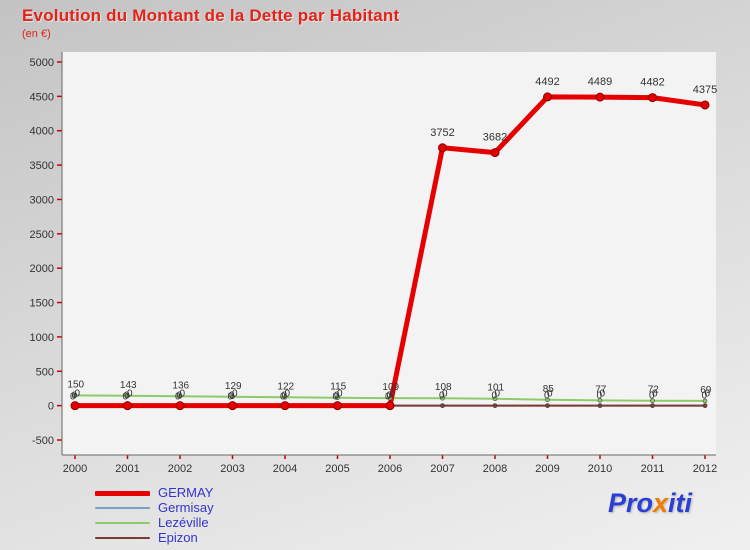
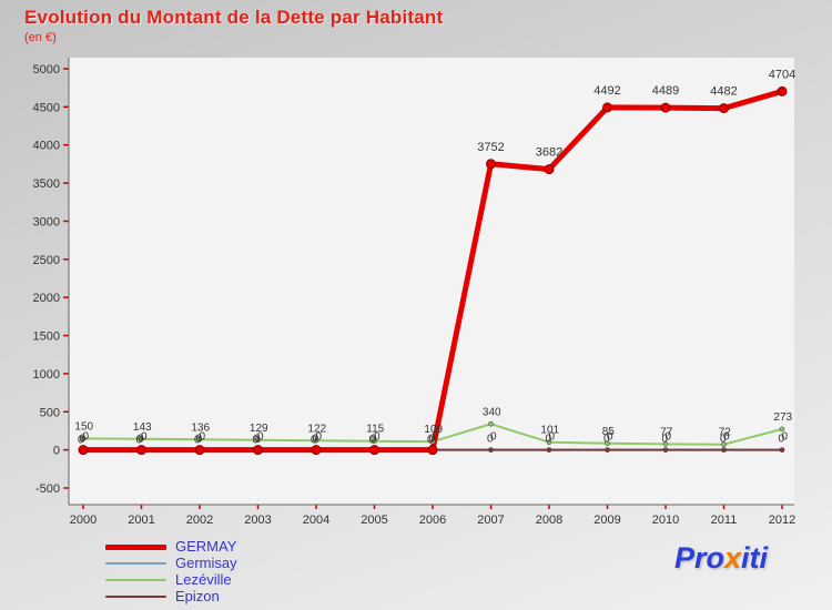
Lezéville/2007: 108 -> 340
GERMAY/2012: 4375 -> 4704
Lezéville/2012: 69 -> 273
